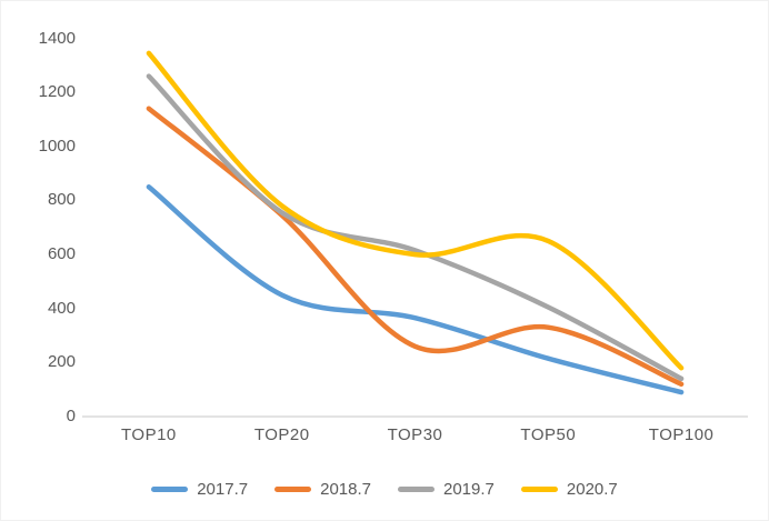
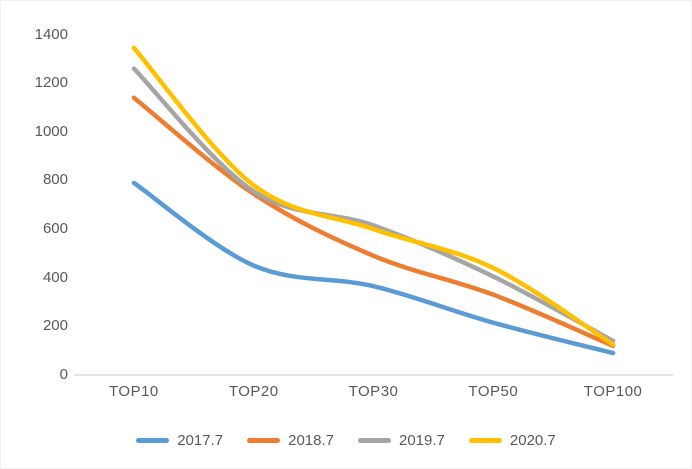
2017.7/TOP10: 850 -> 790
2018.7/TOP30: 260 -> 490
2020.7/TOP50: 650 -> 440
2020.7/TOP100: 180 -> 120
